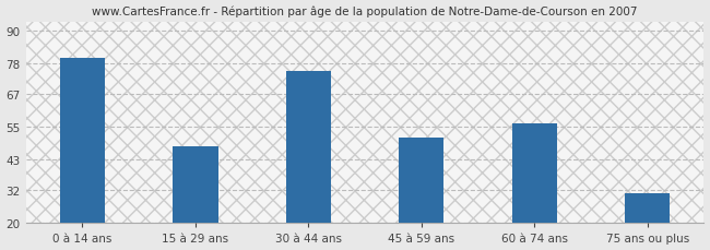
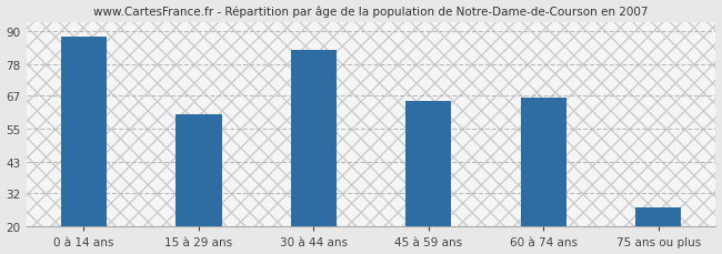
0 à 14 ans: 80 -> 88
15 à 29 ans: 48 -> 60
30 à 44 ans: 75 -> 83
45 à 59 ans: 51 -> 65
60 à 74 ans: 56 -> 66
75 ans ou plus: 31 -> 27
